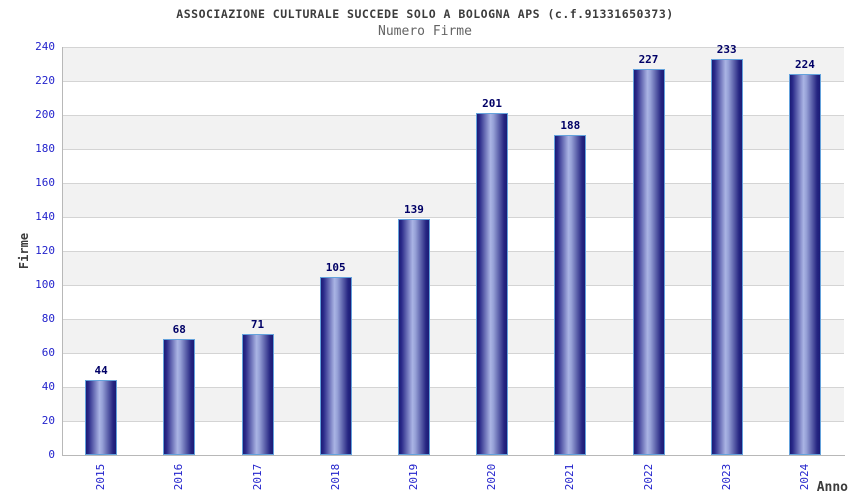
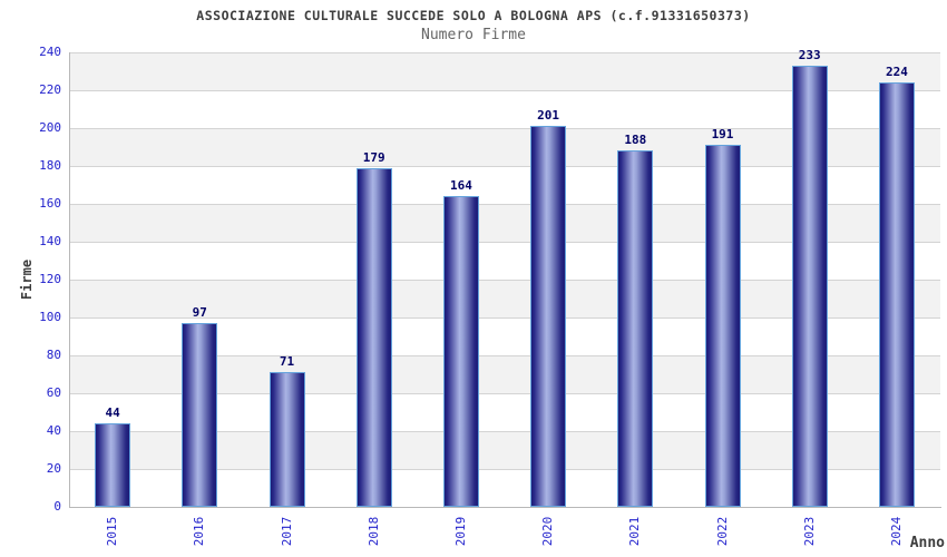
2016: 68 -> 97
2018: 105 -> 179
2019: 139 -> 164
2022: 227 -> 191
